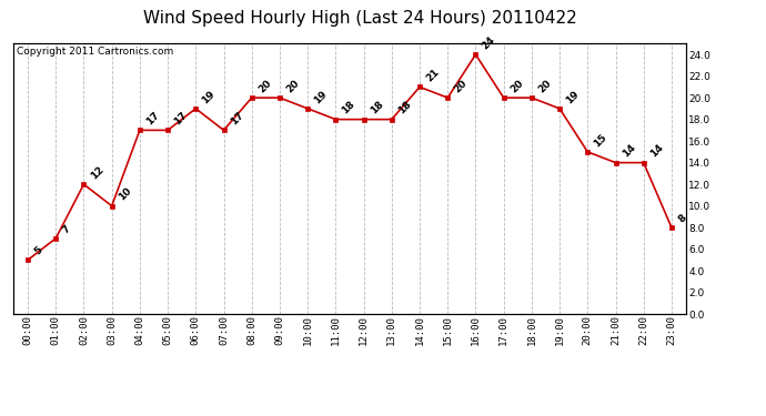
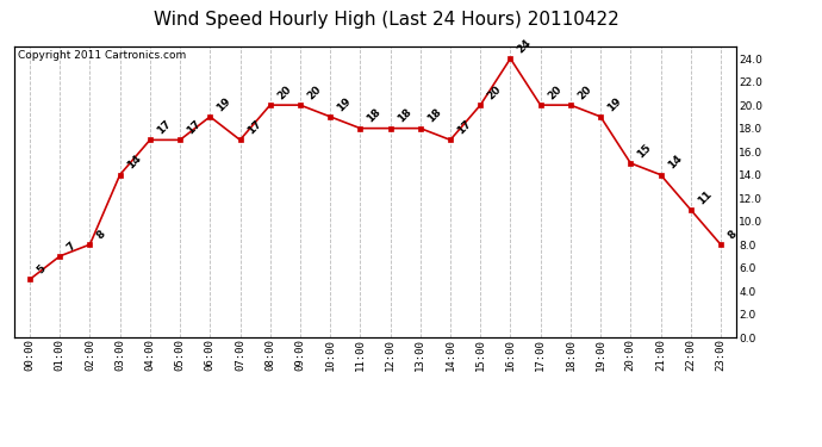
02:00: 12 -> 8
03:00: 10 -> 14
14:00: 21 -> 17
22:00: 14 -> 11
